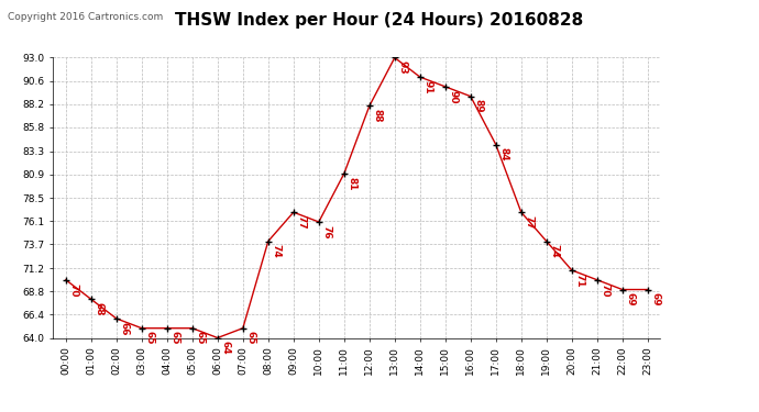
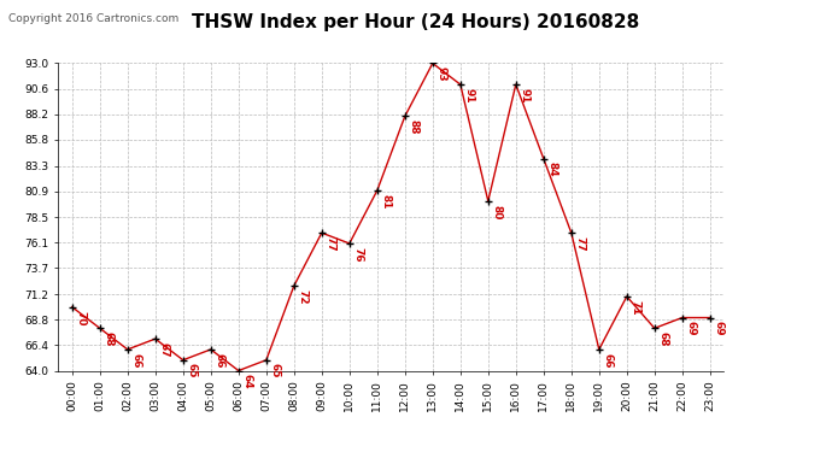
03:00: 65 -> 67
05:00: 65 -> 66
08:00: 74 -> 72
15:00: 90 -> 80
16:00: 89 -> 91
19:00: 74 -> 66
21:00: 70 -> 68
